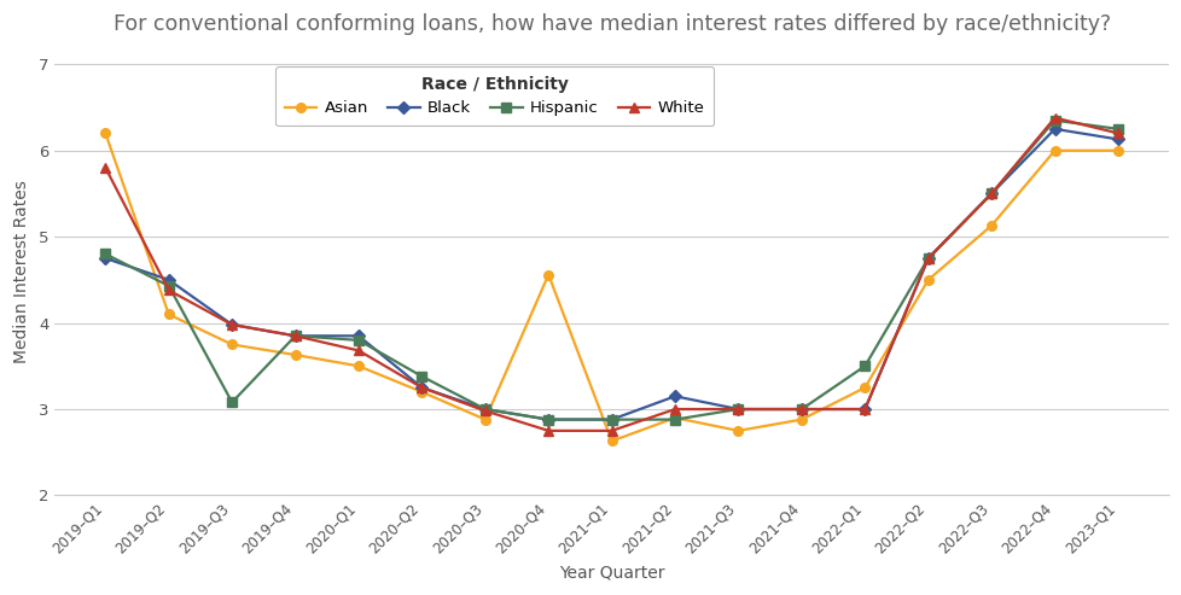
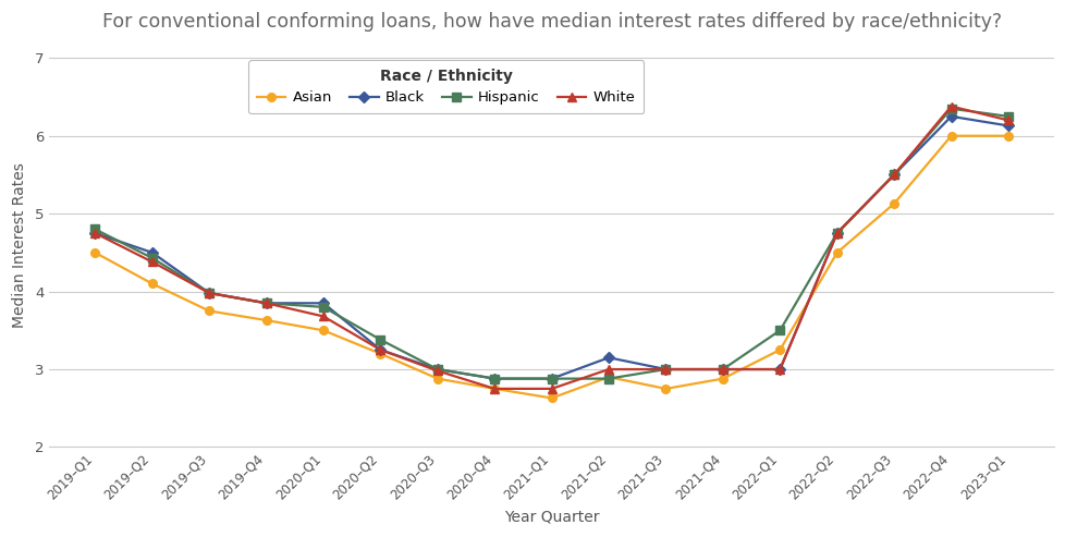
Asian/2019–Q1: 6.20 -> 4.50
White/2019–Q1: 5.80 -> 4.75
Hispanic/2019–Q3: 3.08 -> 3.98
Asian/2020–Q4: 4.56 -> 2.75
